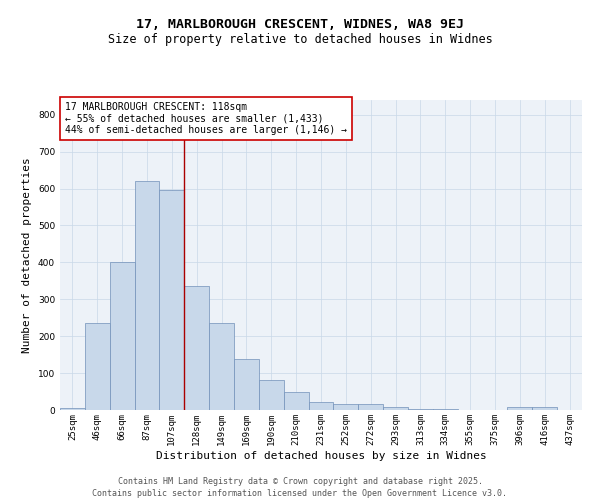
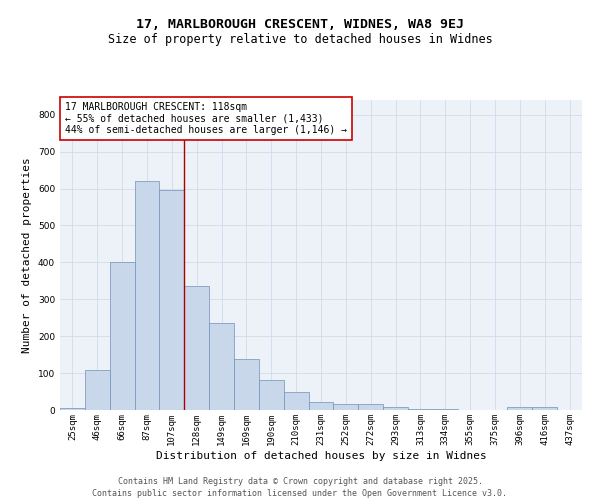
46sqm: 235 -> 108
